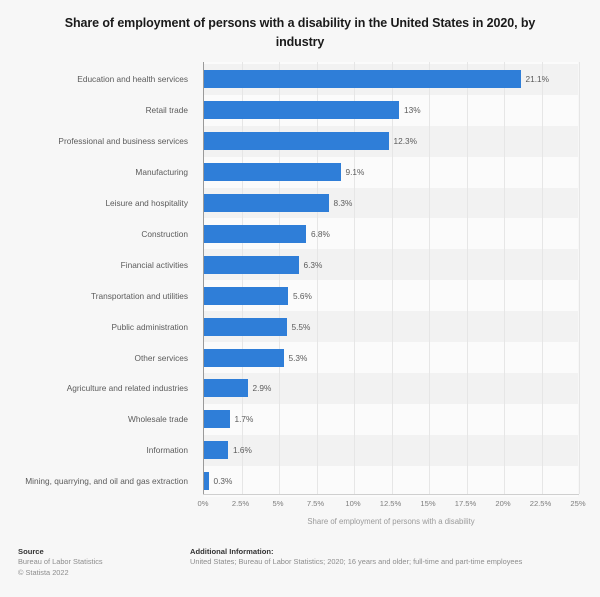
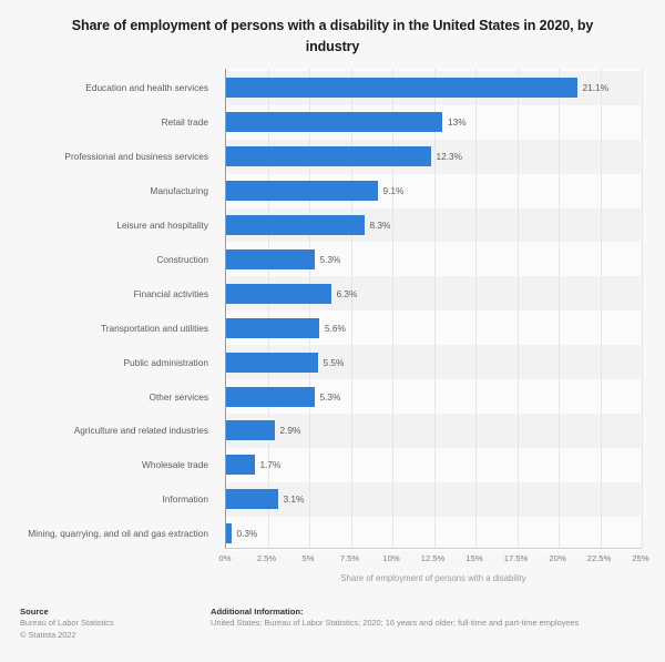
Construction: 6.8% -> 5.3%
Information: 1.6% -> 3.1%
